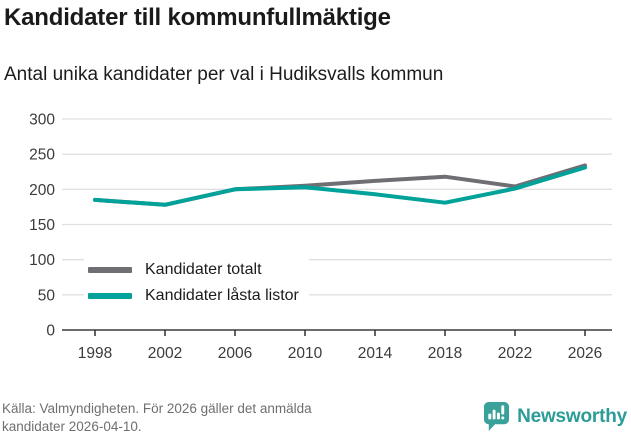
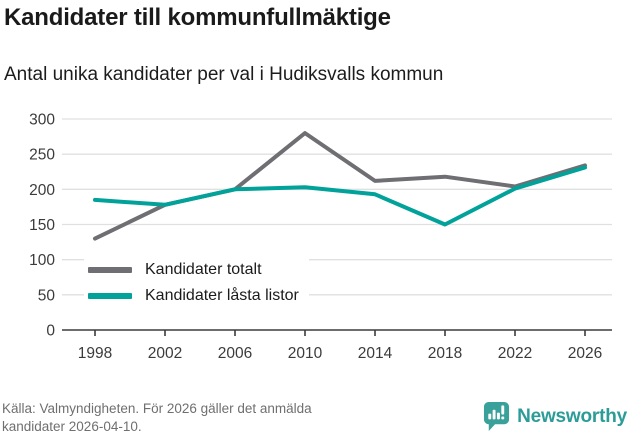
Kandidater totalt/1998: 180 -> 130
Kandidater totalt/2010: 200 -> 280
Kandidater låsta listor/2018: 180 -> 150
